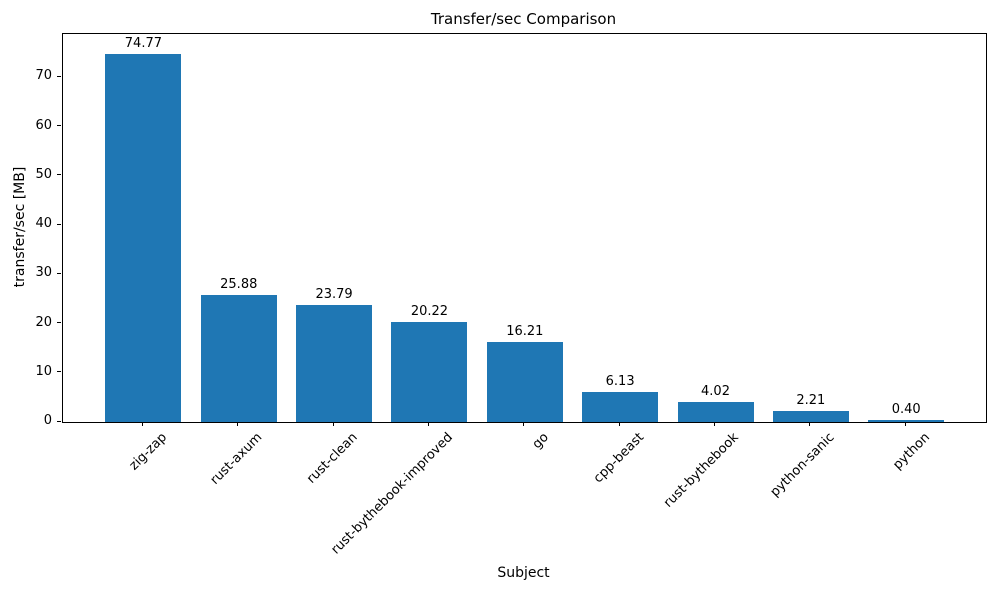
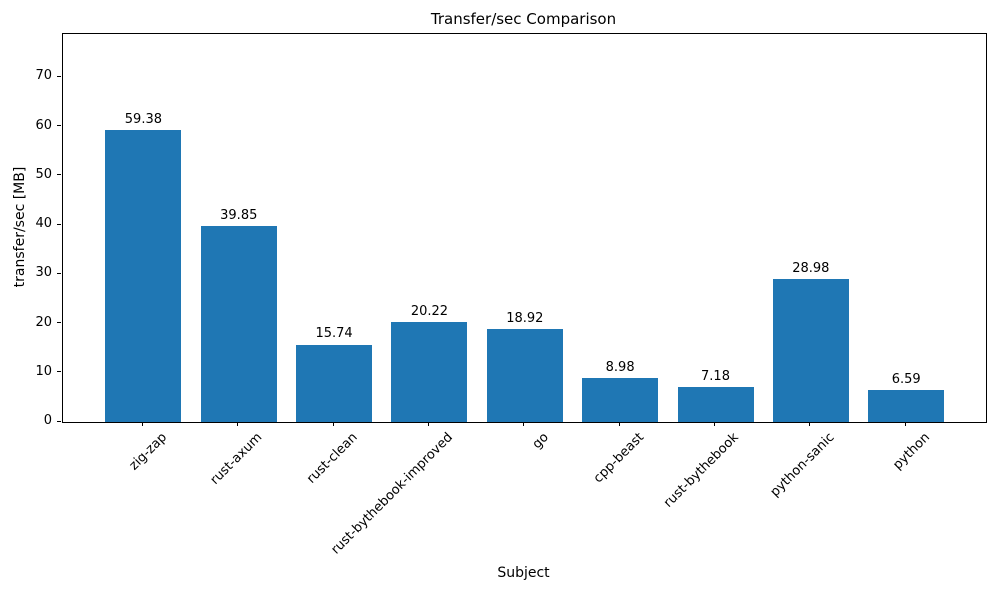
zig-zap: 74.77 -> 59.38
rust-axum: 25.88 -> 39.85
rust-clean: 23.79 -> 15.74
go: 16.21 -> 18.92
cpp-beast: 6.13 -> 8.98
rust-bythebook: 4.02 -> 7.18
python-sanic: 2.21 -> 28.98
python: 0.40 -> 6.59
